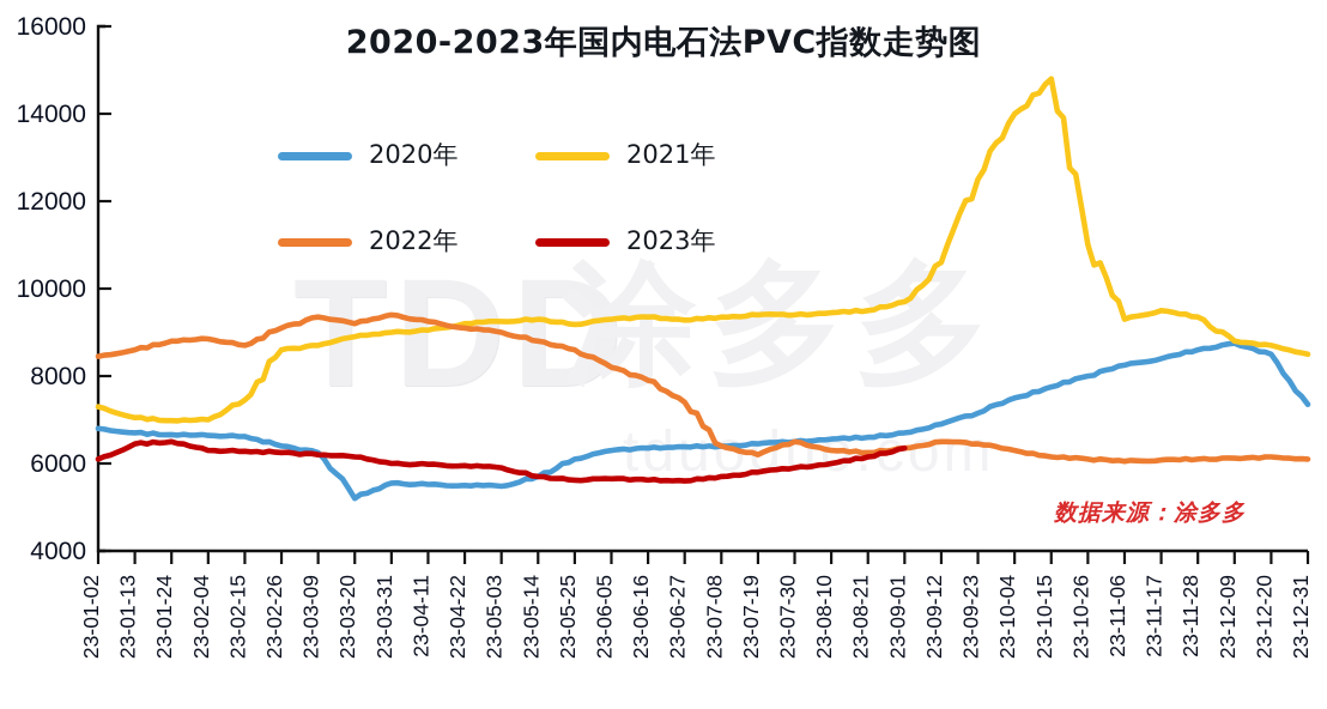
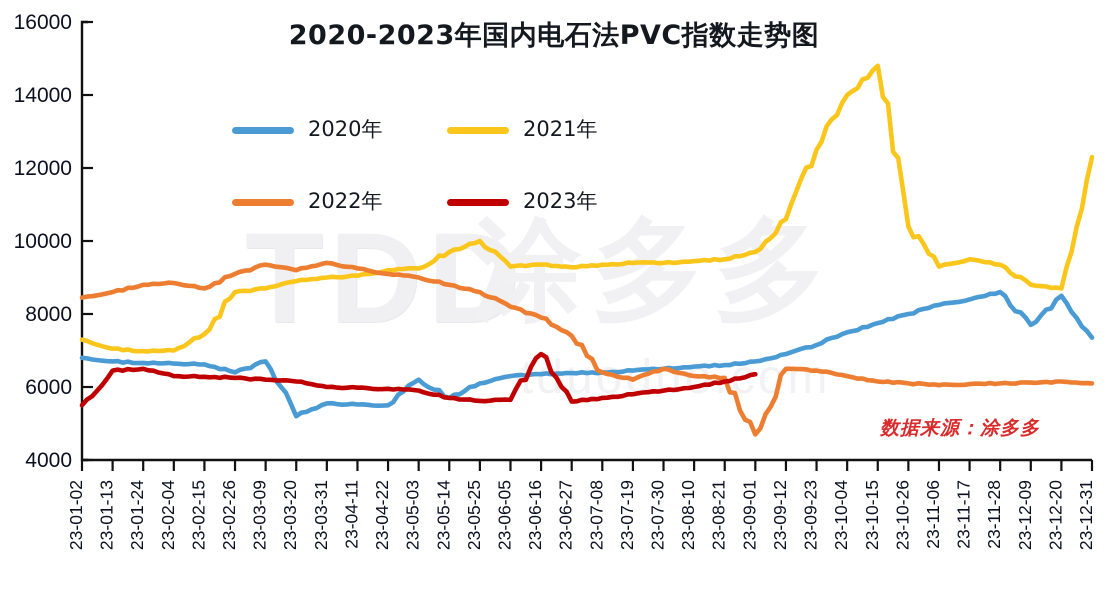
2023年/23-01-02: 6100 -> 5500
2020年/23-03-09: 6200 -> 6700
2020年/23-05-03: 5500 -> 6200
2021年/23-05-14: 9300 -> 9700
2021年/23-05-25: 9200 -> 10000
2023年/23-06-16: 5600 -> 6900
2022年/23-09-01: 6400 -> 4700
2021年/23-10-26: 11000 -> 10400
2020年/23-12-09: 8800 -> 7700
2021年/23-12-31: 8500 -> 12300
